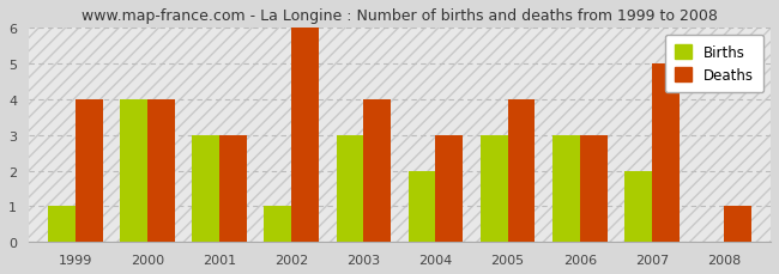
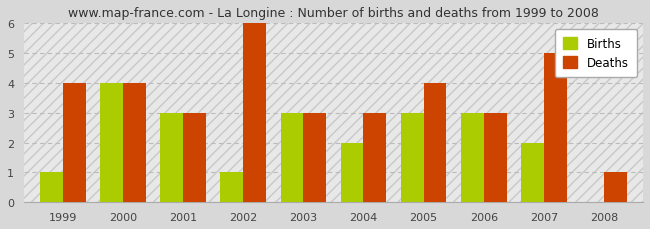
Deaths/2003: 4 -> 3
